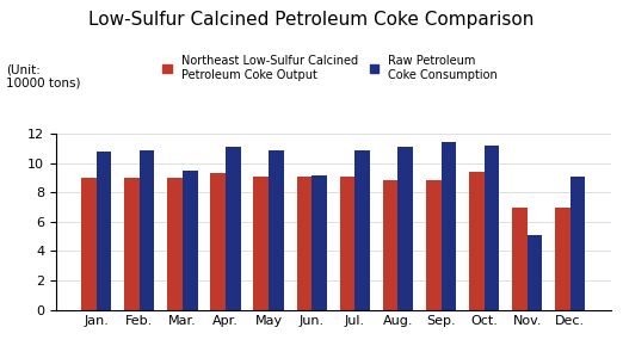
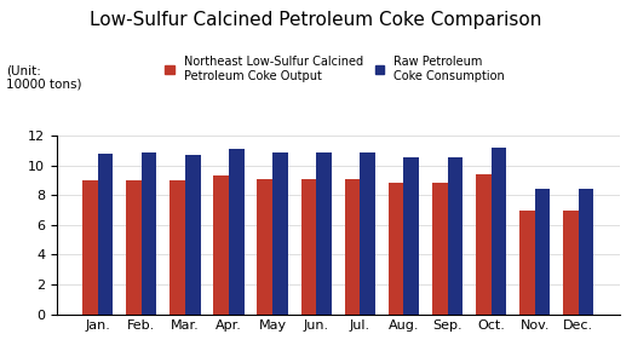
Raw Petroleum Coke Consumption/Mar.: 9.5 -> 10.7
Raw Petroleum Coke Consumption/Jun.: 9.2 -> 10.9
Raw Petroleum Coke Consumption/Aug.: 11.1 -> 10.6
Raw Petroleum Coke Consumption/Sep.: 11.4 -> 10.6
Raw Petroleum Coke Consumption/Nov.: 5.1 -> 8.4
Raw Petroleum Coke Consumption/Dec.: 9.1 -> 8.4
